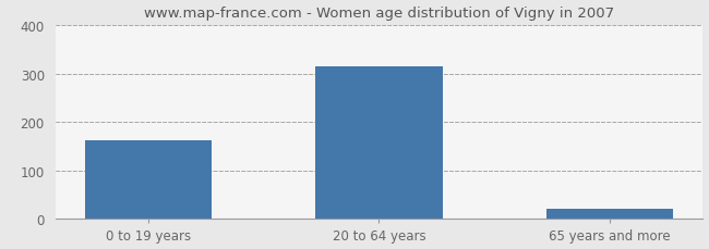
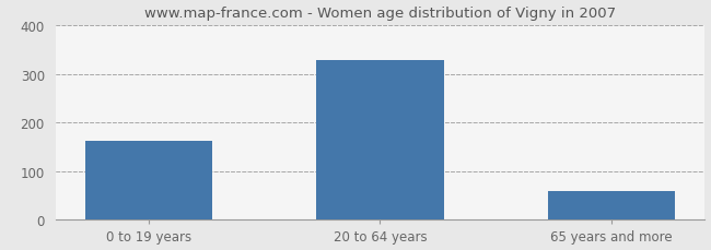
20 to 64 years: 315 -> 328
65 years and more: 20 -> 60
